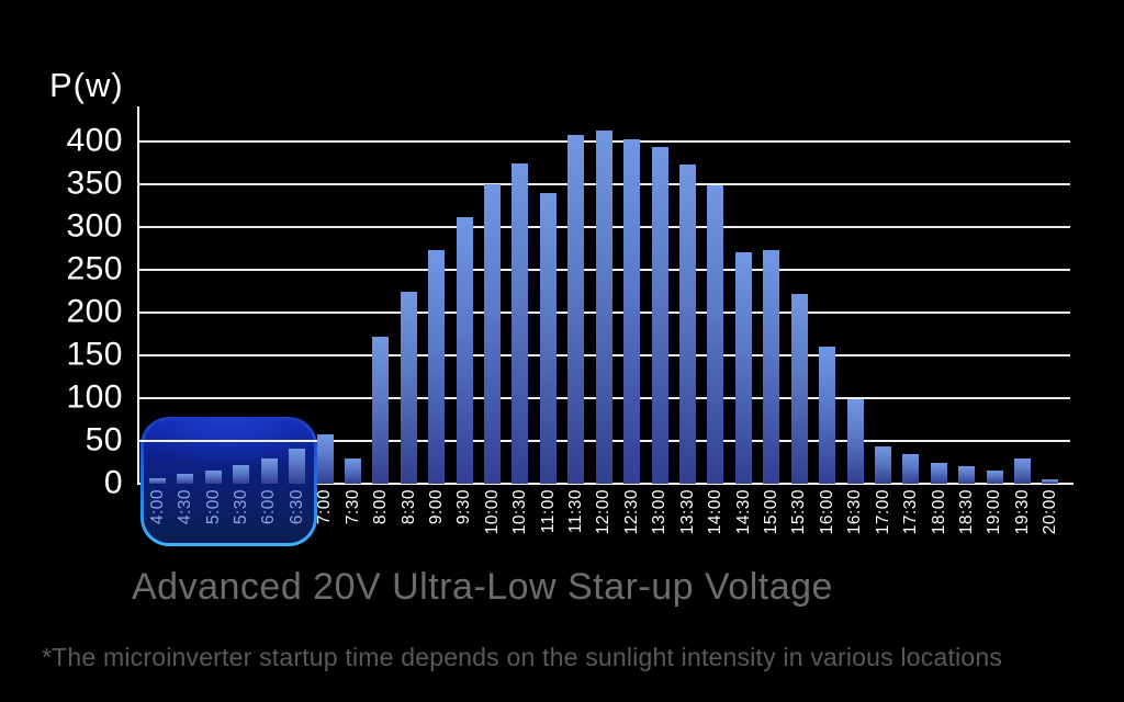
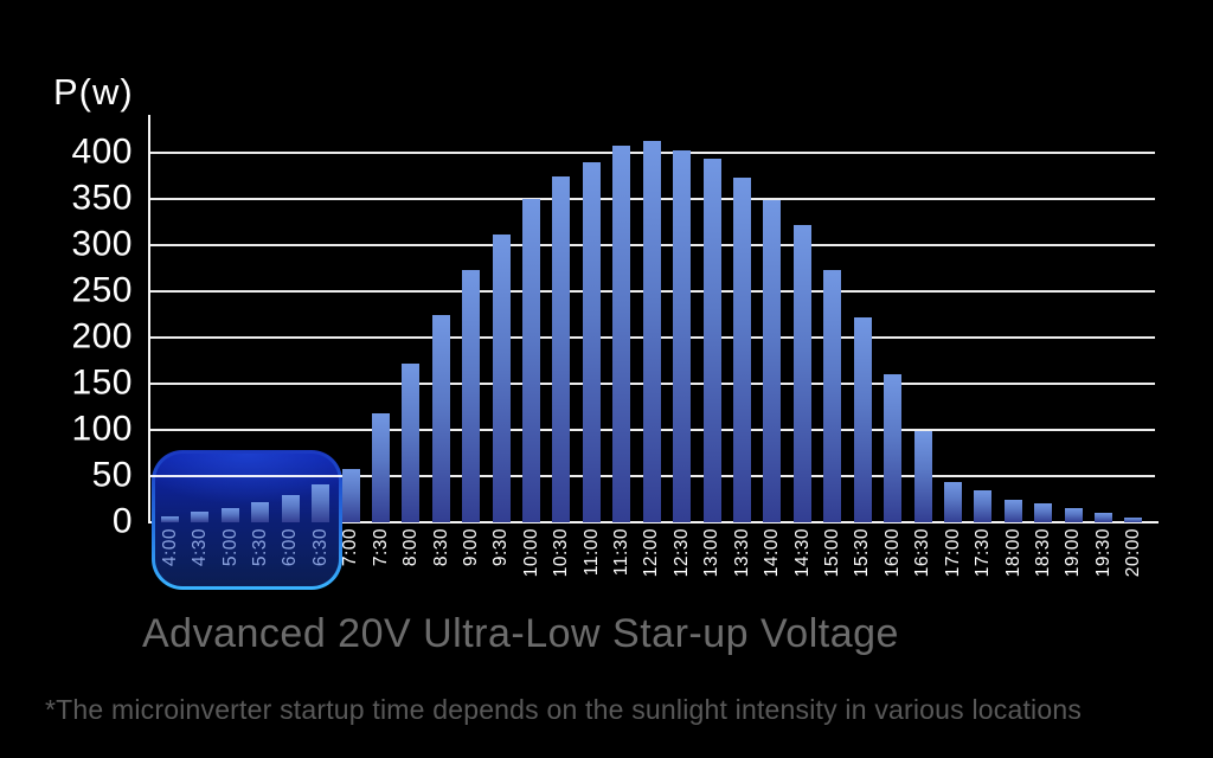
7:30: 30 -> 120
11:00: 340 -> 390
14:30: 270 -> 320
19:30: 30 -> 10
